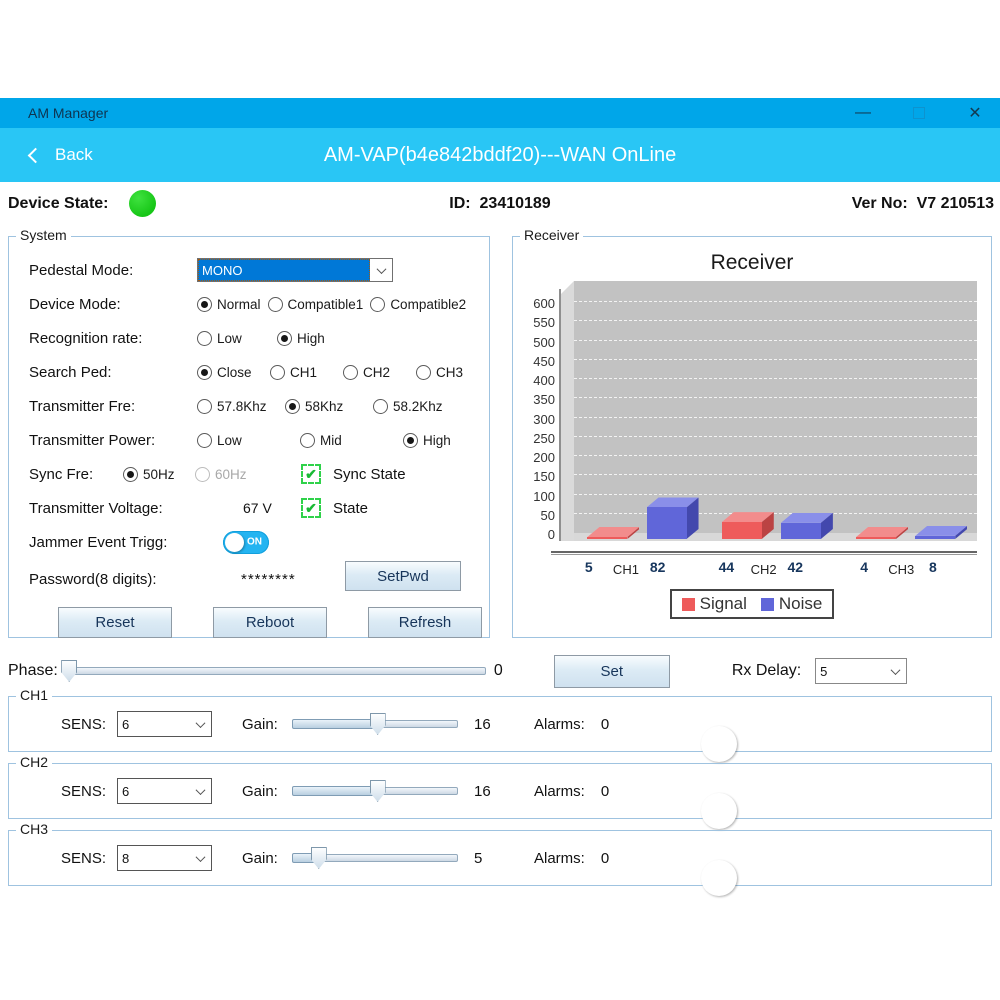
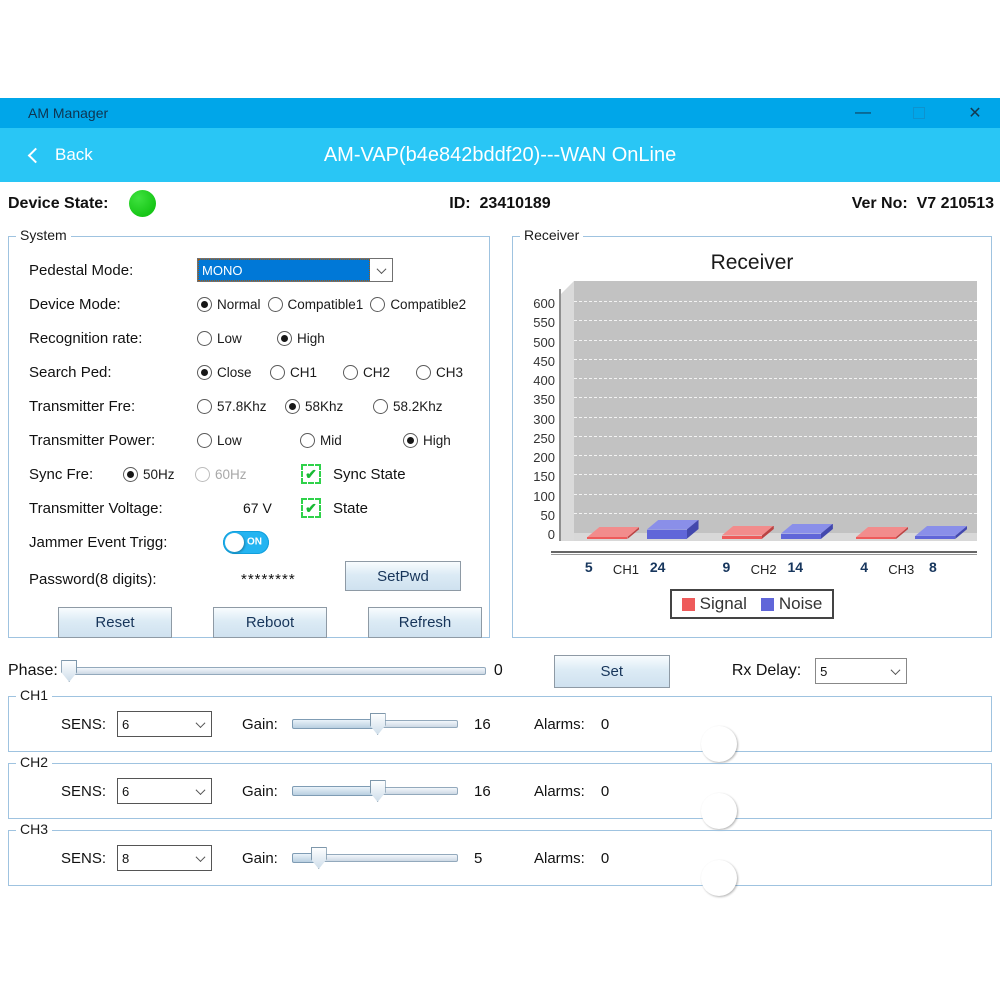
Noise/CH1: 82 -> 24
Signal/CH2: 44 -> 9
Noise/CH2: 42 -> 14
